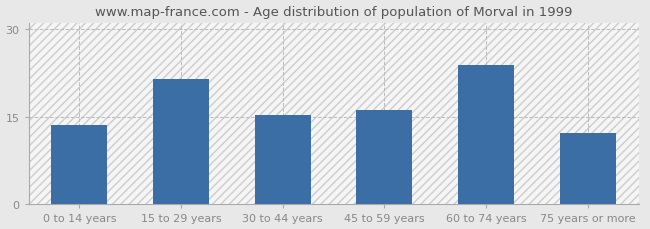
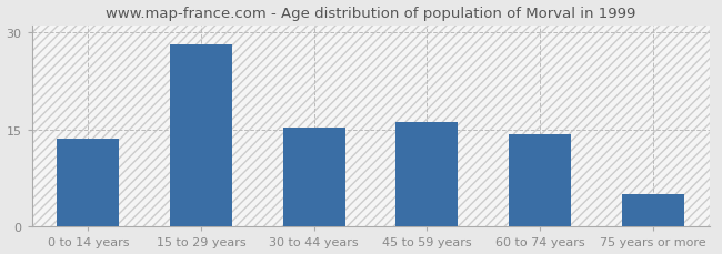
15 to 29 years: 21.4 -> 28.0
60 to 74 years: 23.8 -> 14.3
75 years or more: 12.2 -> 5.0
